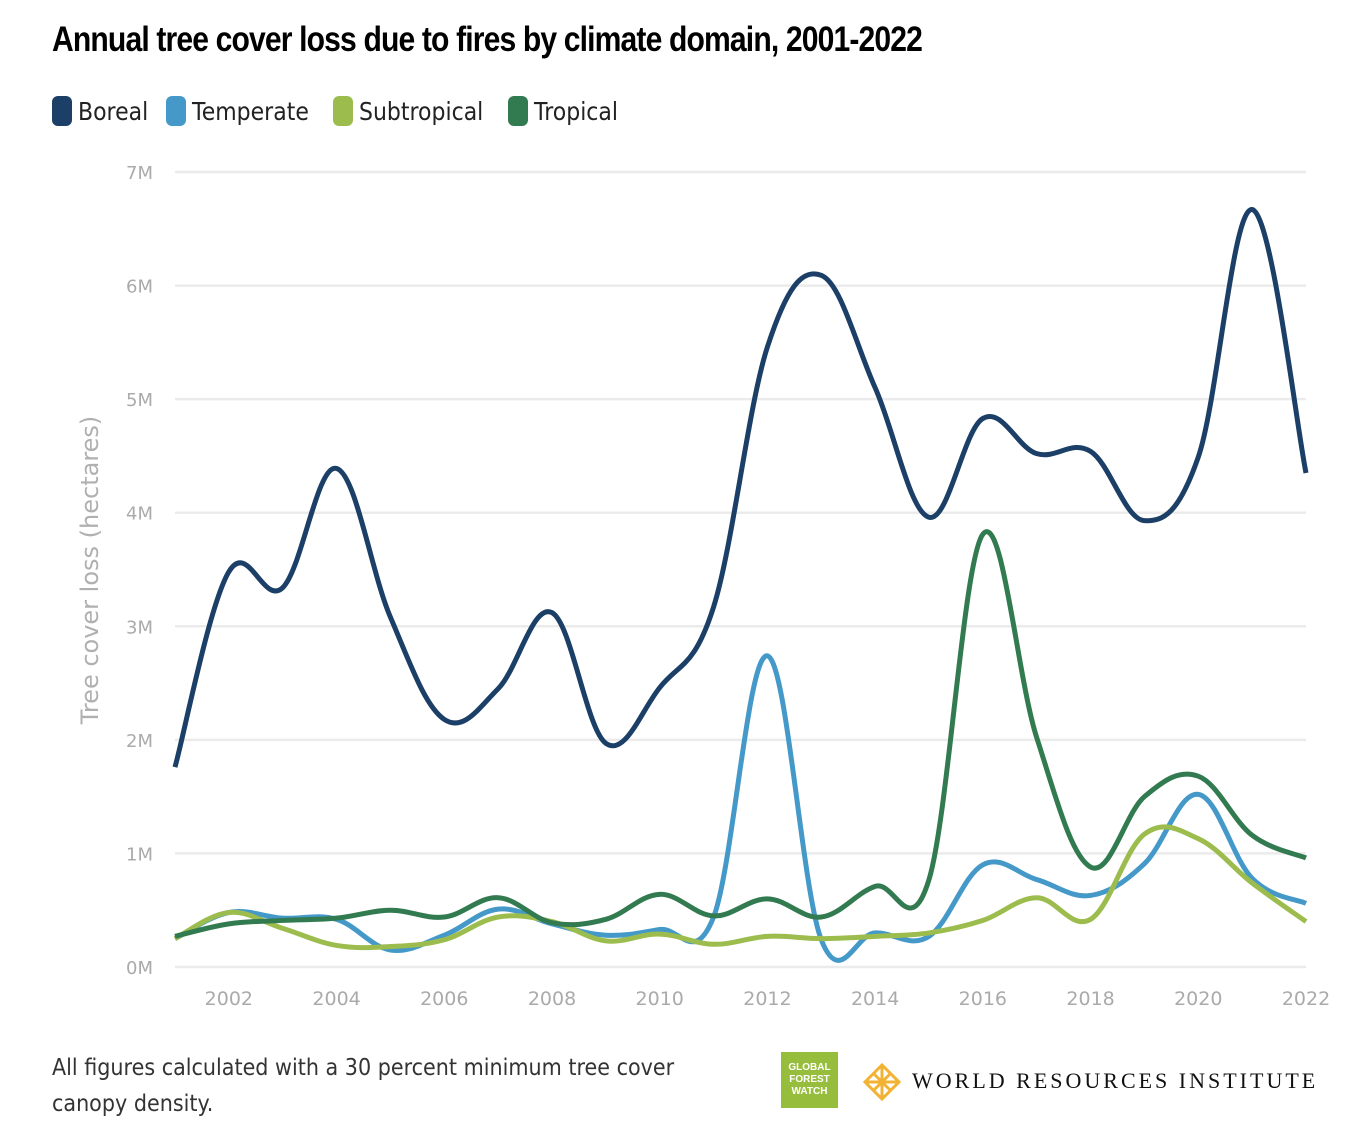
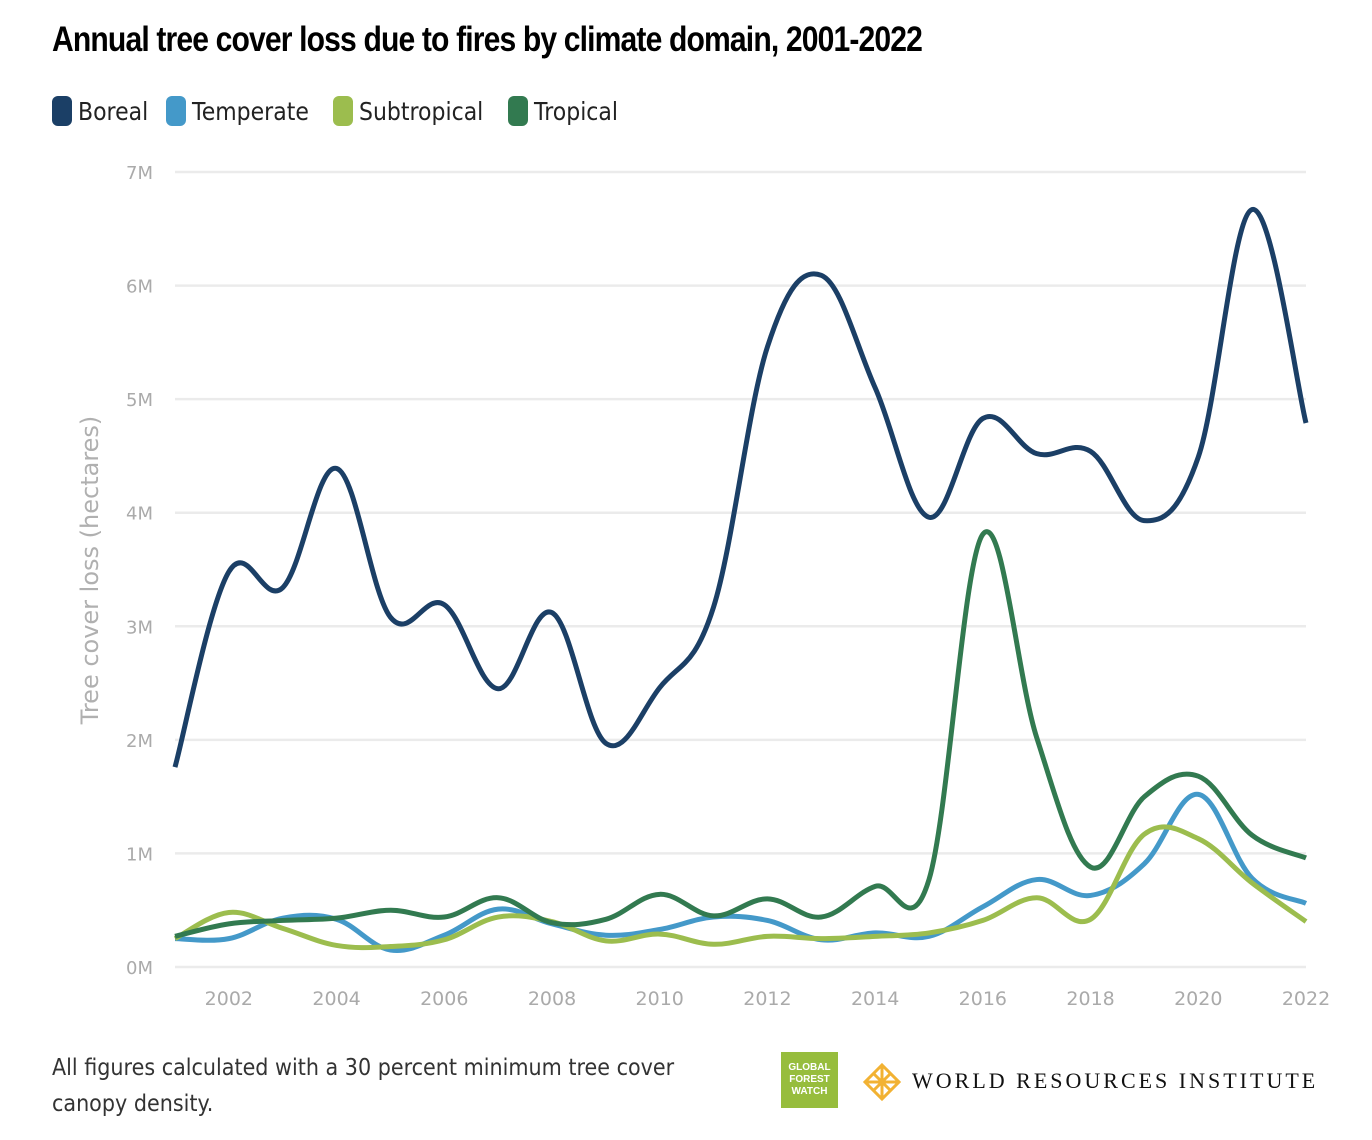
Temperate/2002: 0.48M -> 0.25M
Boreal/2006: 2.18M -> 3.19M
Temperate/2012: 2.74M -> 0.41M
Temperate/2016: 0.90M -> 0.53M
Boreal/2022: 4.35M -> 4.79M
